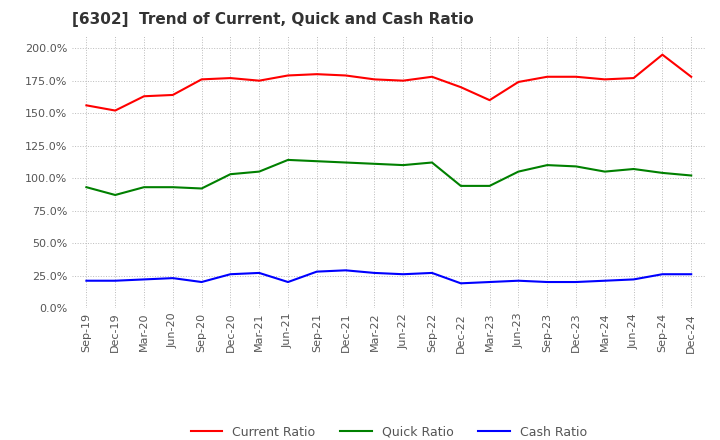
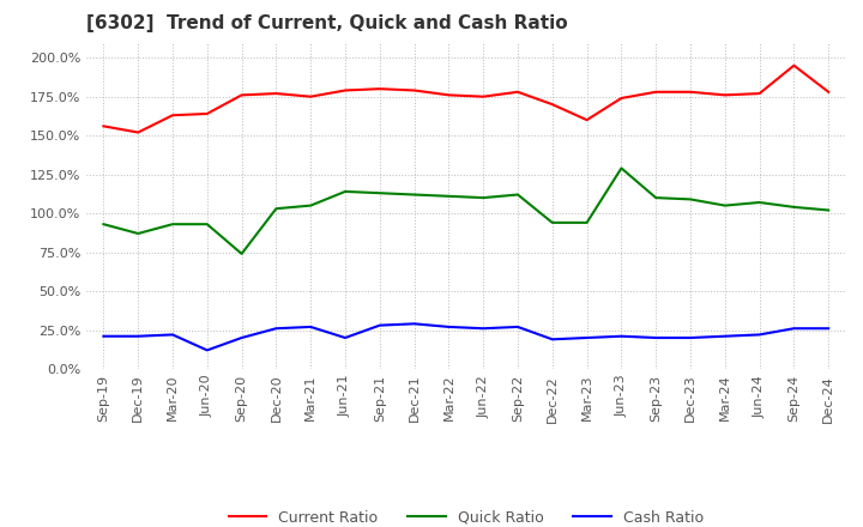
Cash Ratio/Jun-20: 23% -> 12%
Quick Ratio/Sep-20: 92% -> 74%
Quick Ratio/Jun-23: 105% -> 129%
